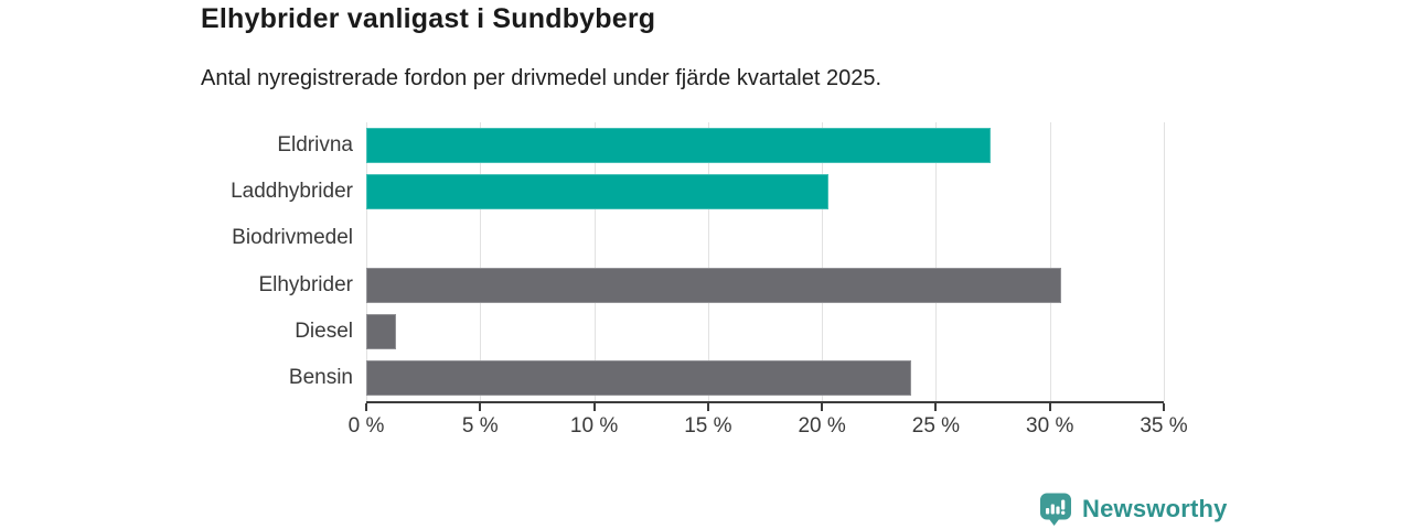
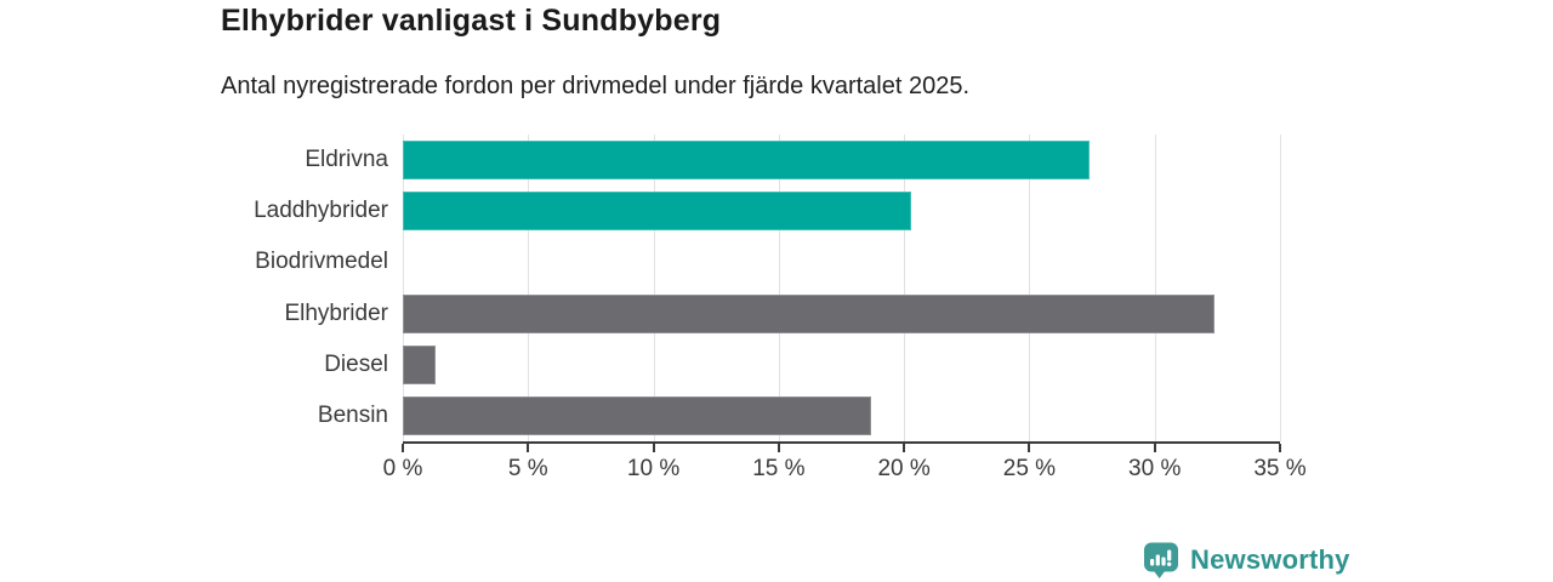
Elhybrider: 30.5% -> 32.4%
Bensin: 23.9% -> 18.7%
